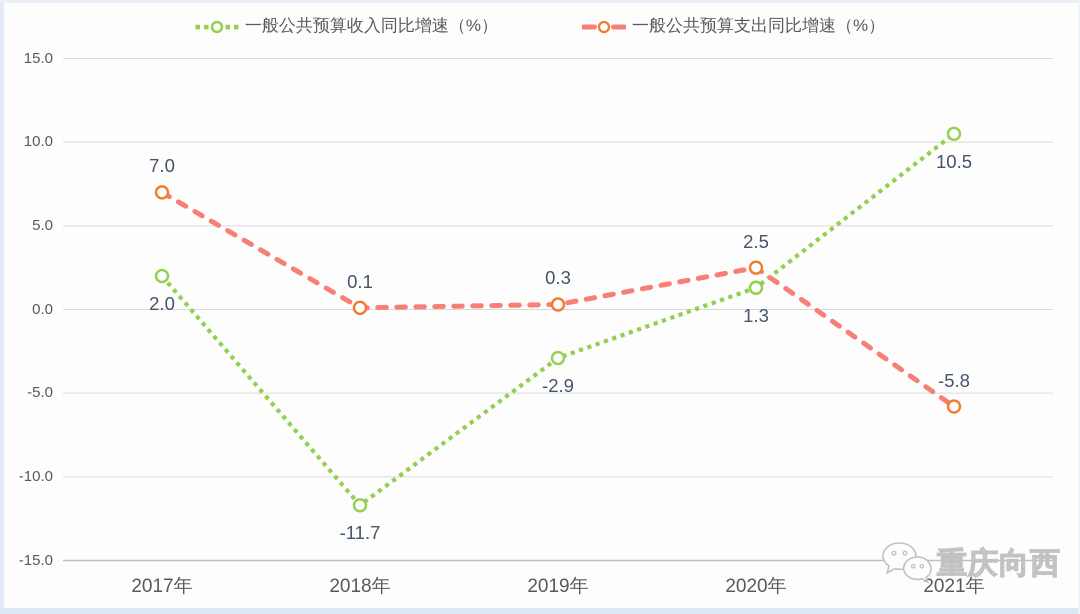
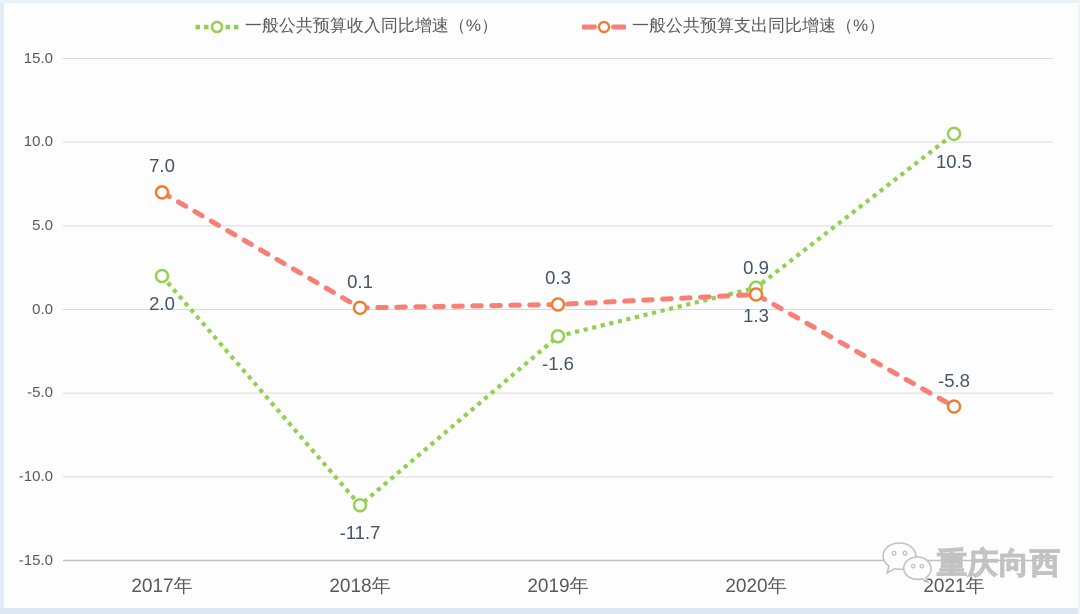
一般公共预算收入同比增速（%）/2019年: -2.9 -> -1.6
一般公共预算支出同比增速（%）/2020年: 2.5 -> 0.9
